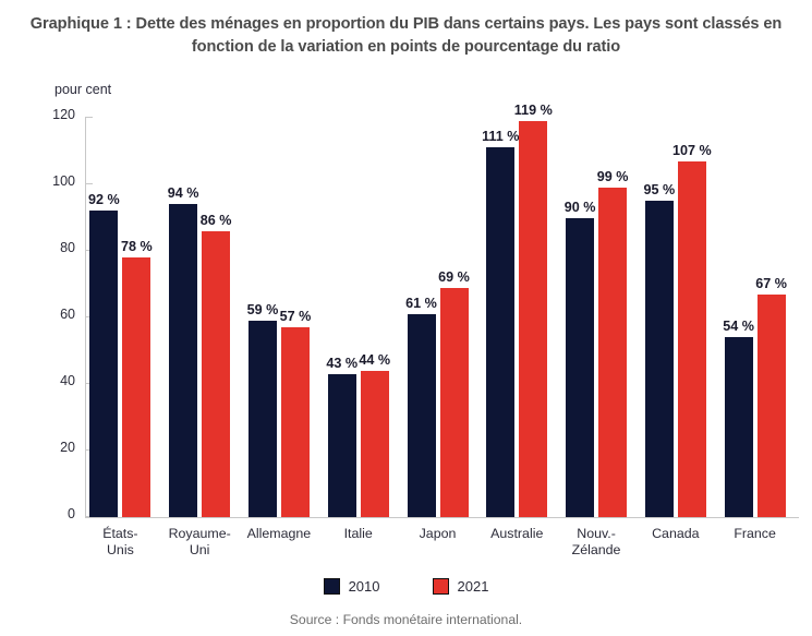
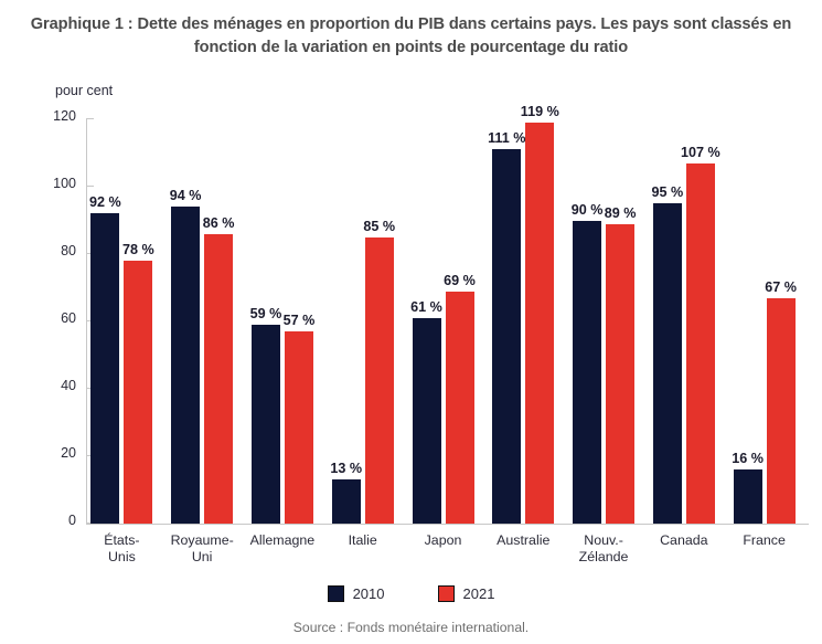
2010/Italie: 43 -> 13
2021/Italie: 44 -> 85
2021/Nouv.-Zélande: 99 -> 89
2010/France: 54 -> 16
